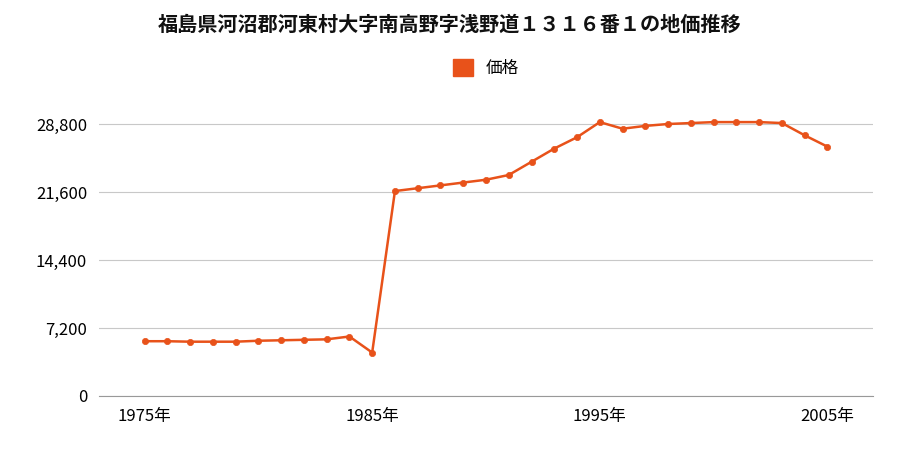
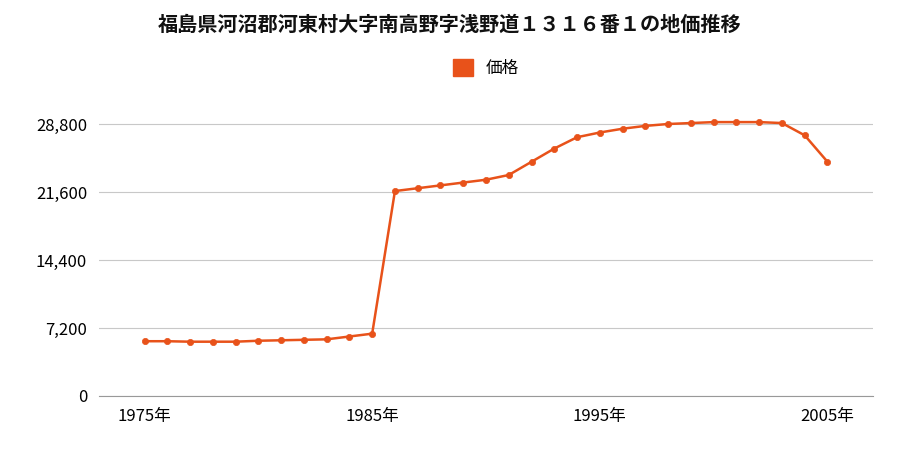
1985年: 4,600 -> 6,600
1995年: 29,000 -> 27,900
2005年: 26,400 -> 24,800
